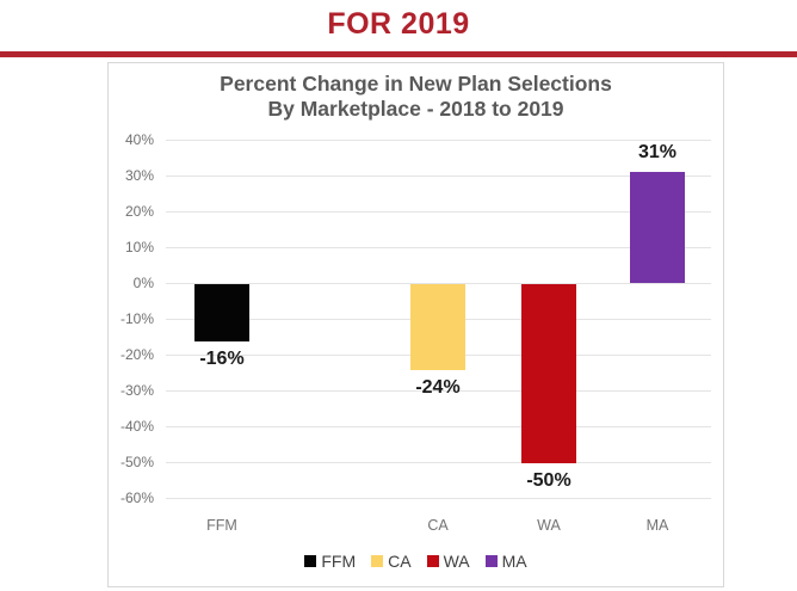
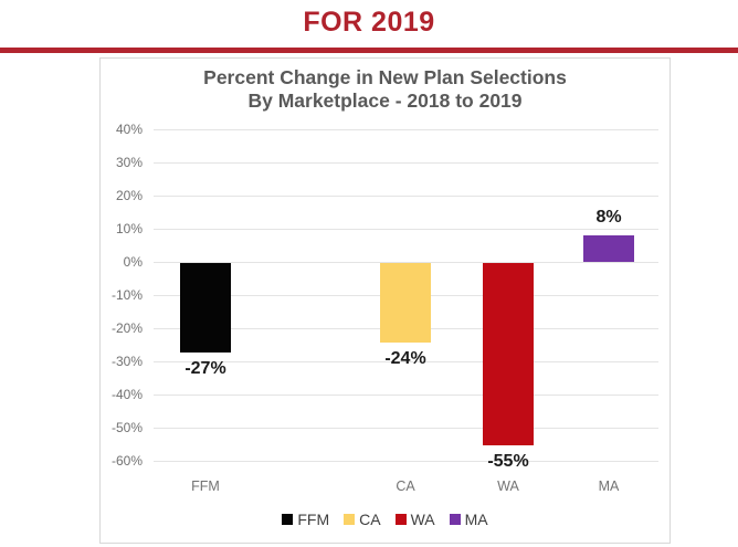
FFM: -16% -> -27%
WA: -50% -> -55%
MA: 31% -> 8%
